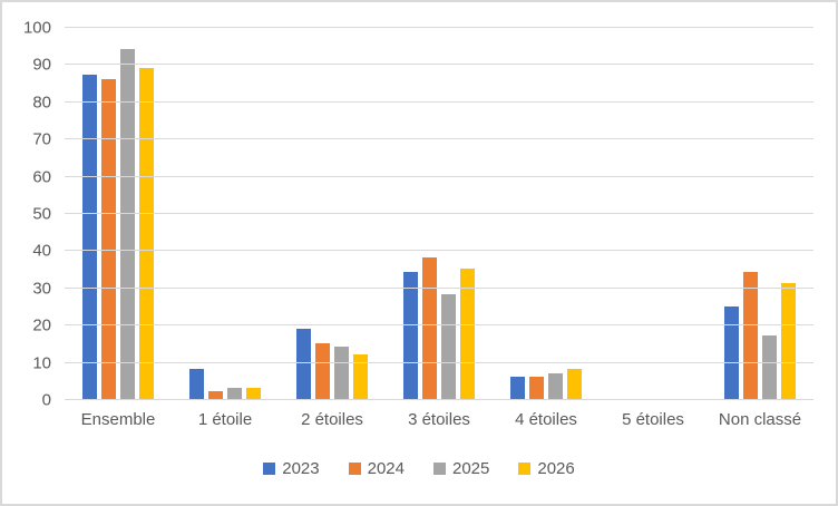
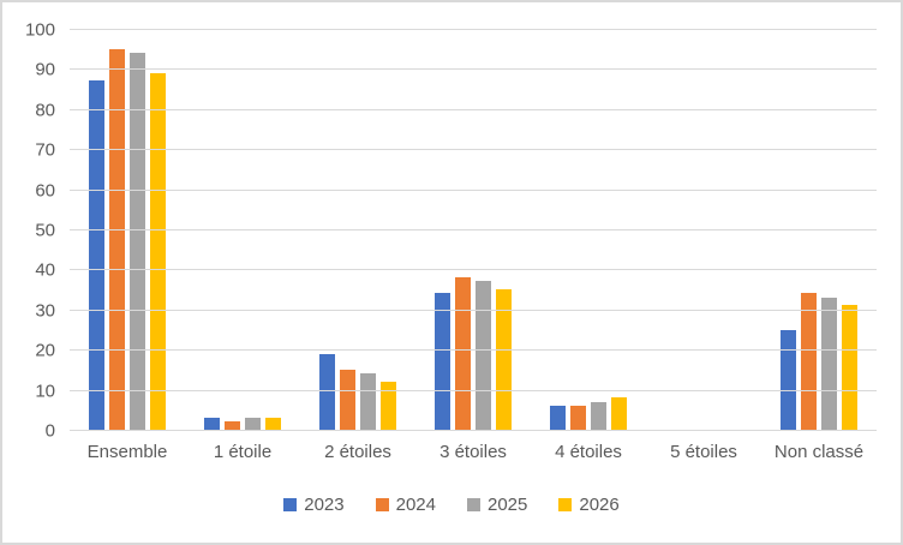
2024/Ensemble: 86 -> 95
2023/1 étoile: 8 -> 3
2025/3 étoiles: 28 -> 37
2025/Non classé: 17 -> 33
